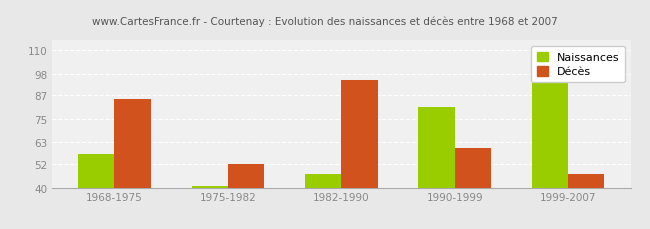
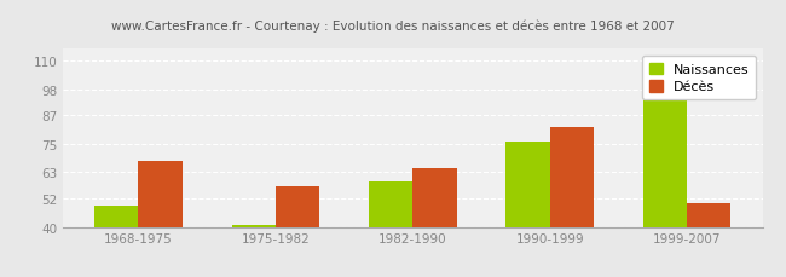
Naissances/1968-1975: 57 -> 49
Décès/1968-1975: 85 -> 68
Décès/1975-1982: 52 -> 57
Naissances/1982-1990: 47 -> 59
Décès/1982-1990: 95 -> 65
Naissances/1990-1999: 81 -> 76
Décès/1990-1999: 60 -> 82
Décès/1999-2007: 47 -> 50
